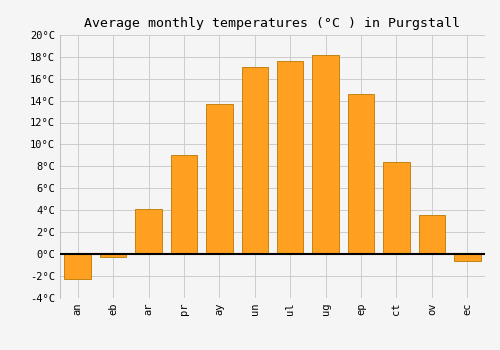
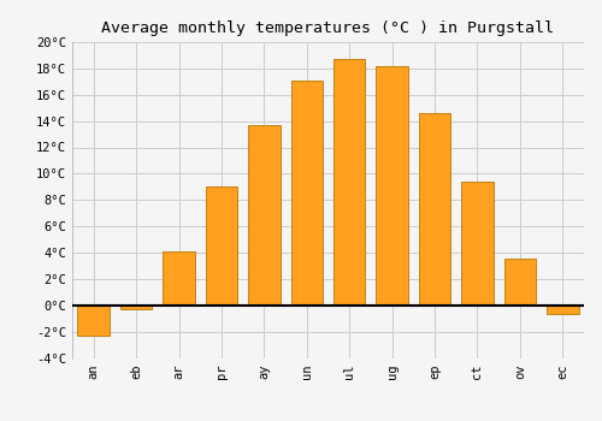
ul: 17.6°C -> 18.7°C
ct: 8.4°C -> 9.4°C
